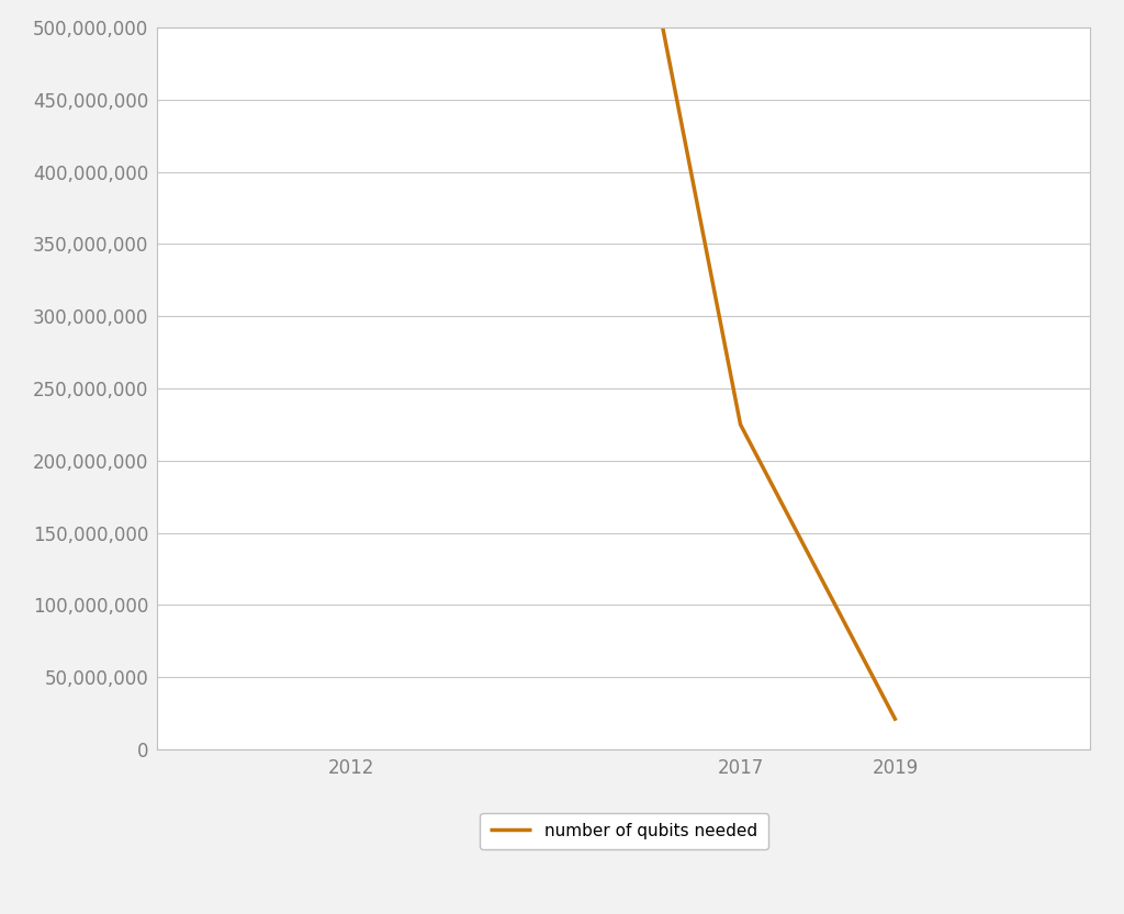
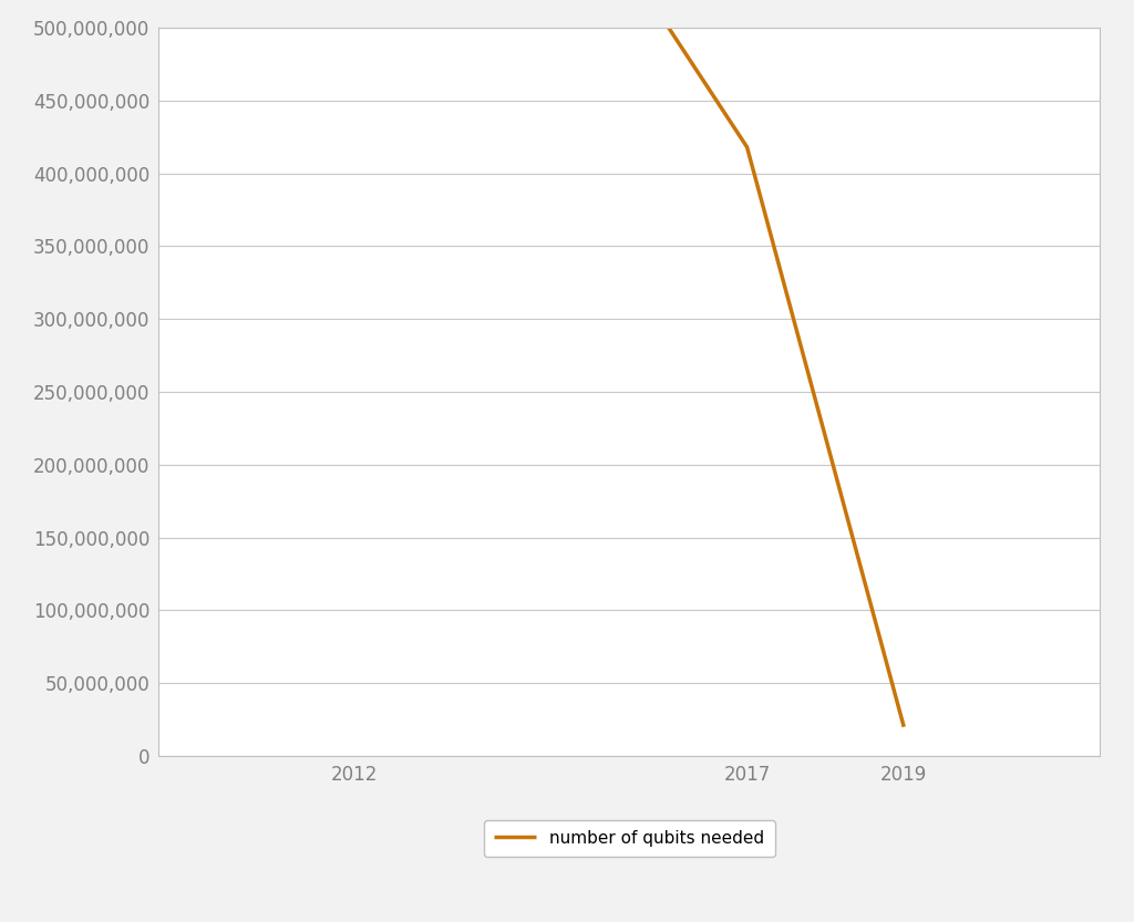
2017: 225,000,000 -> 418,000,000
